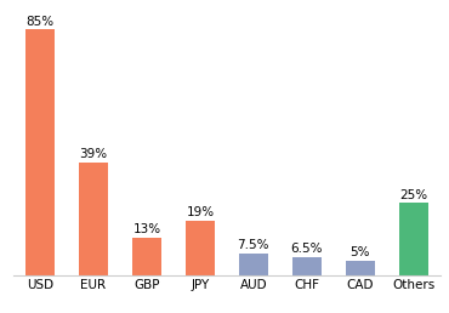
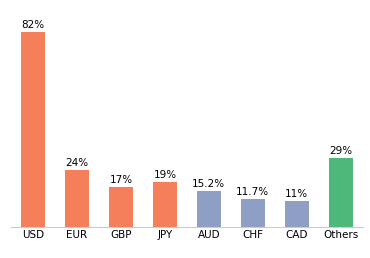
USD: 85% -> 82%
EUR: 39% -> 24%
GBP: 13% -> 17%
AUD: 7.5% -> 15.2%
CHF: 6.5% -> 11.7%
CAD: 5% -> 11%
Others: 25% -> 29%
